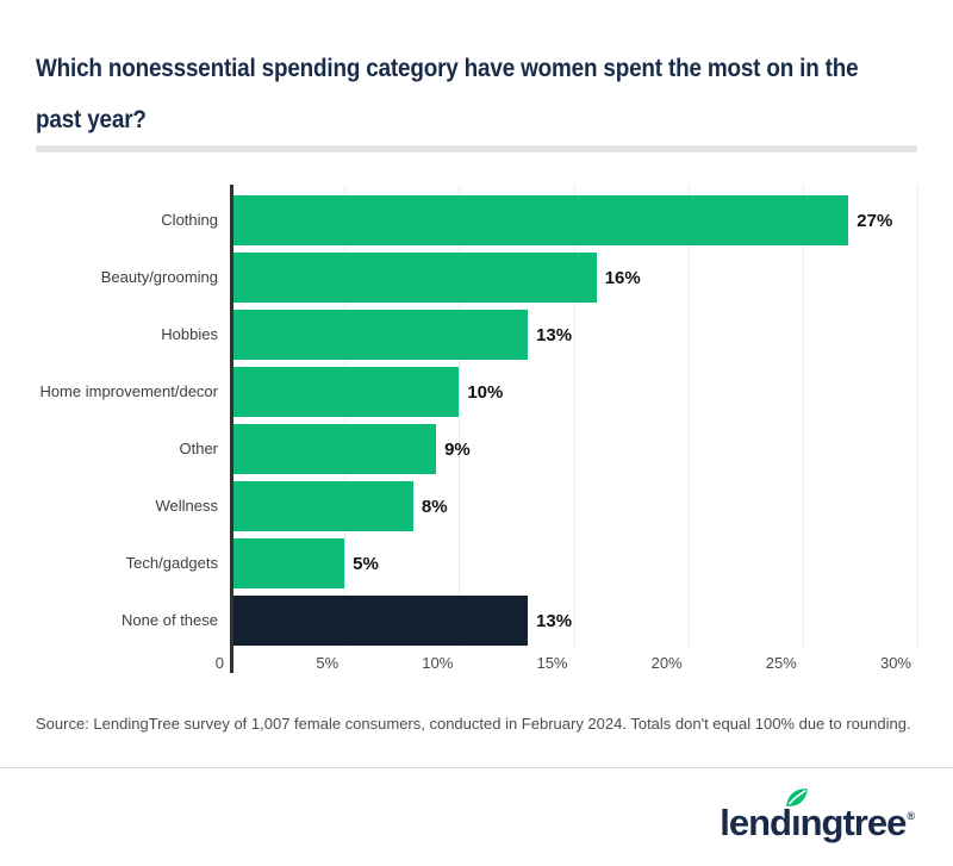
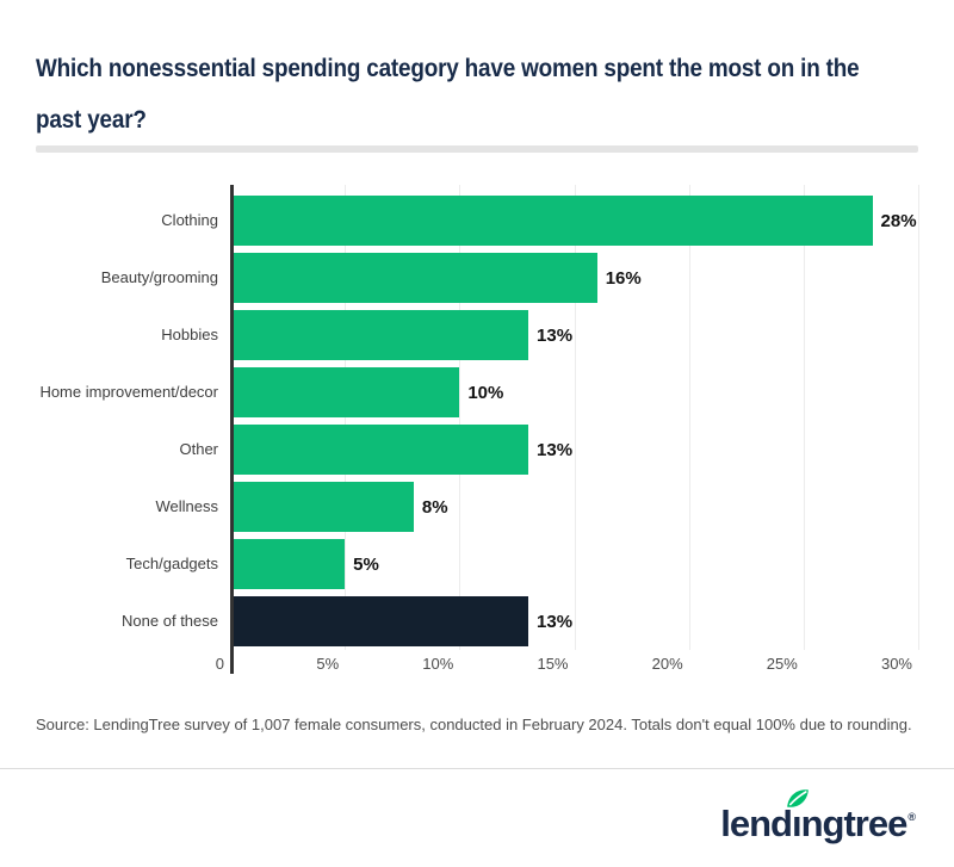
Clothing: 27% -> 28%
Other: 9% -> 13%
